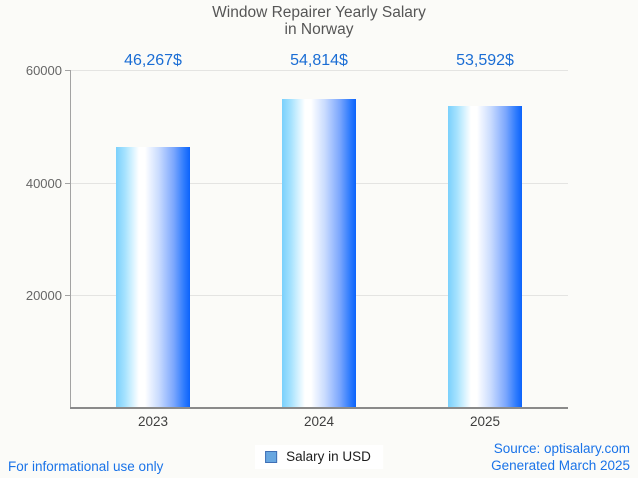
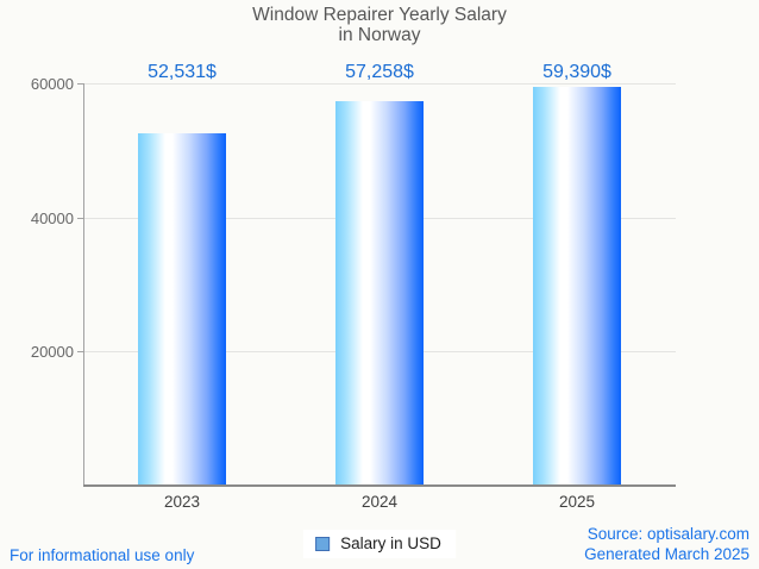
2023: 46,267 -> 52,531
2024: 54,814 -> 57,258
2025: 53,592 -> 59,390
